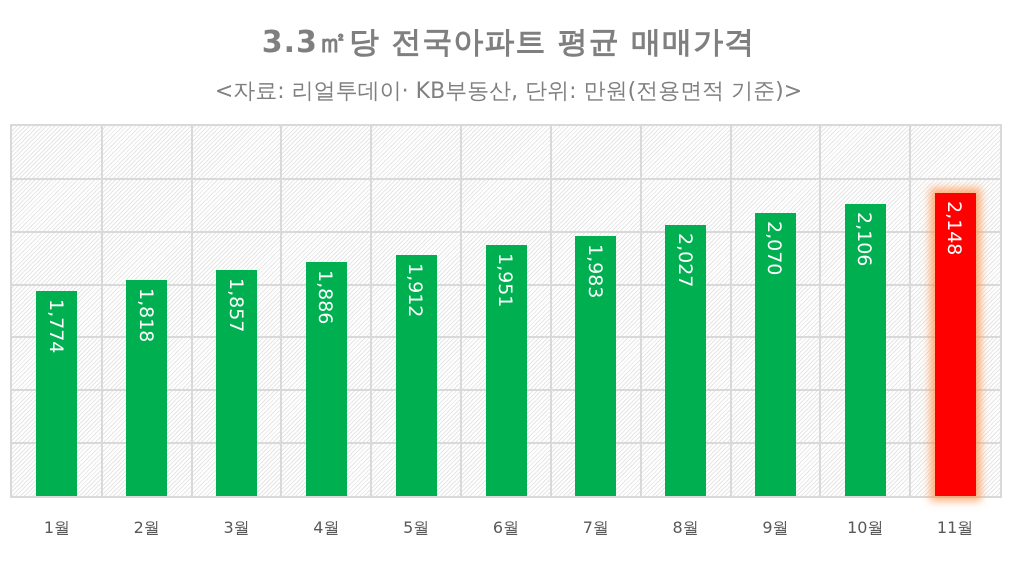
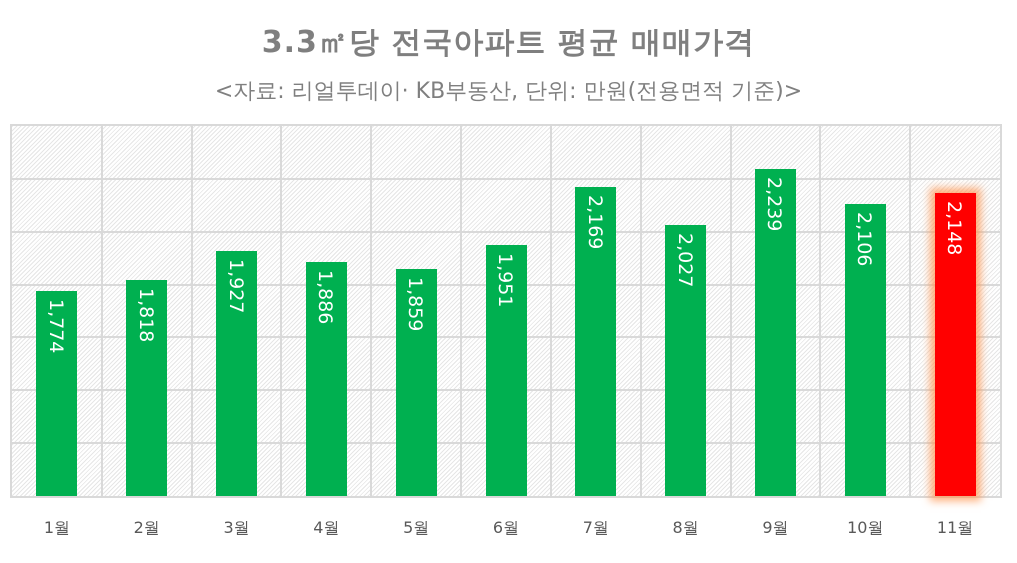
3월: 1,857 -> 1,927
5월: 1,912 -> 1,859
7월: 1,983 -> 2,169
9월: 2,070 -> 2,239
